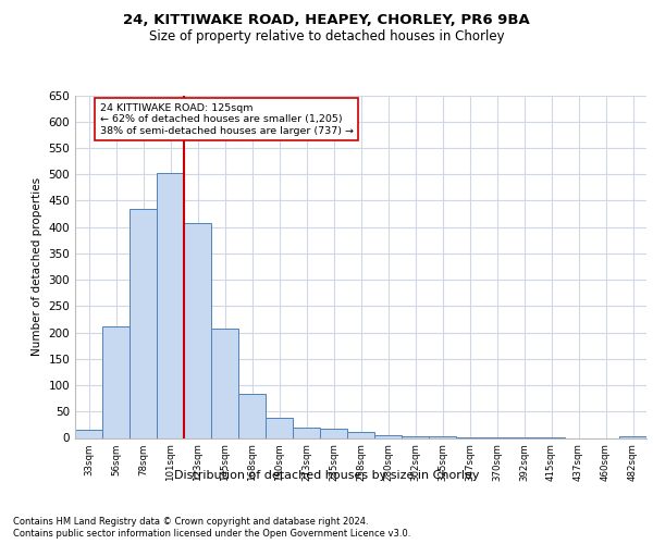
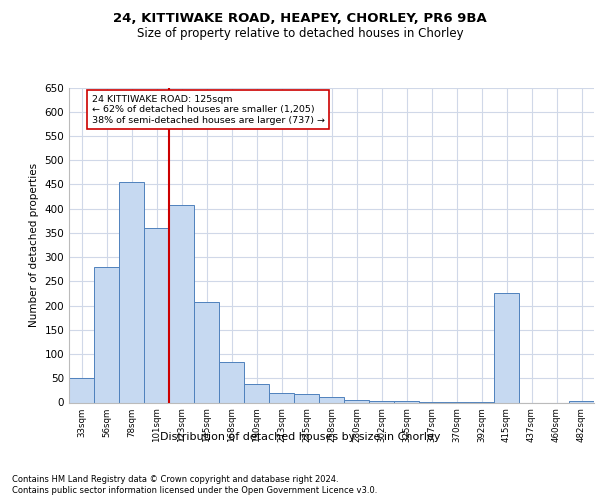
33sqm: 15 -> 50
56sqm: 212 -> 280
78sqm: 435 -> 455
101sqm: 503 -> 360
415sqm: 1 -> 225
